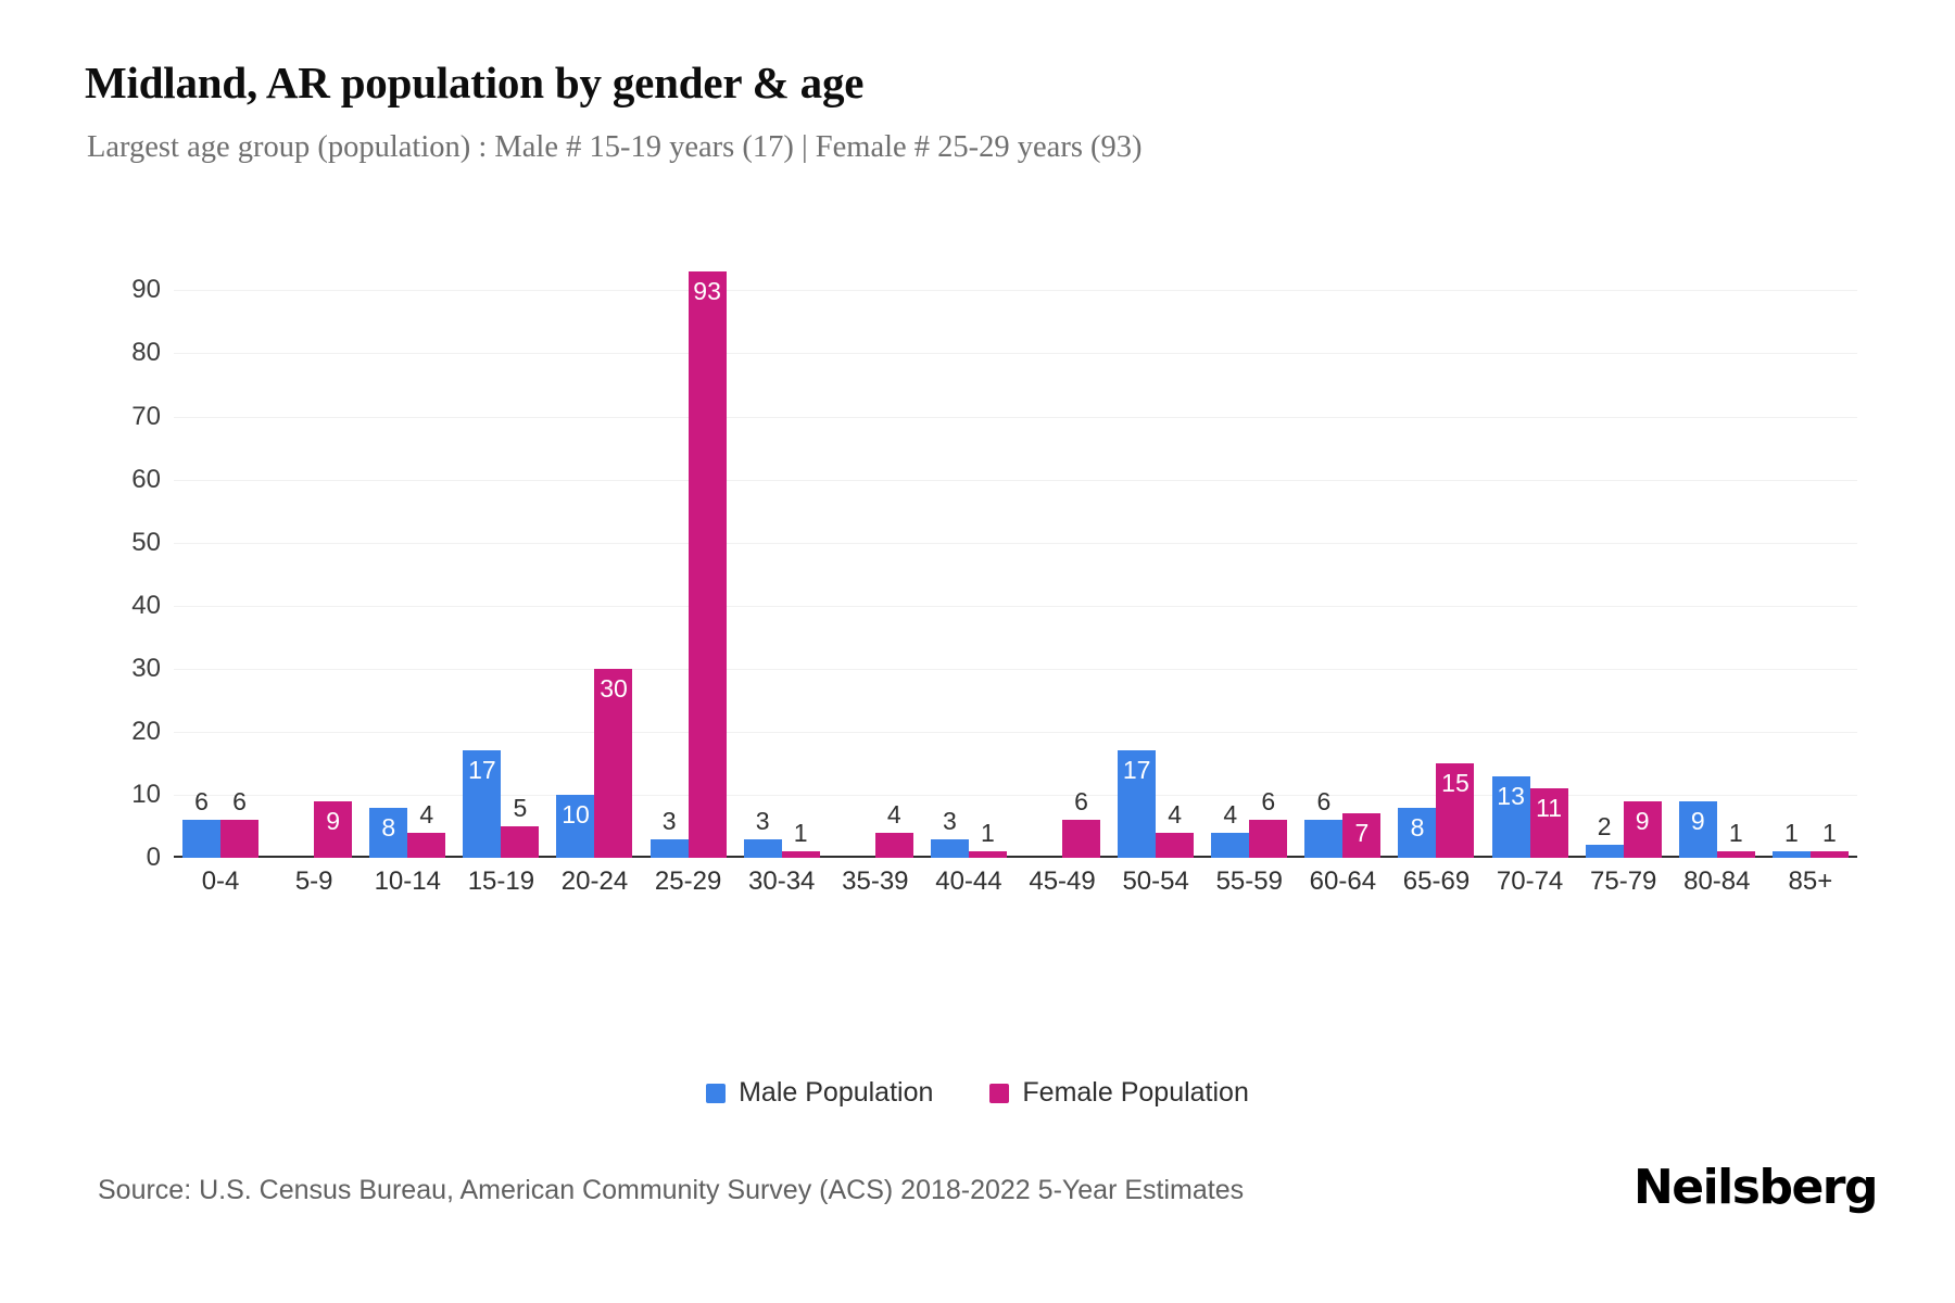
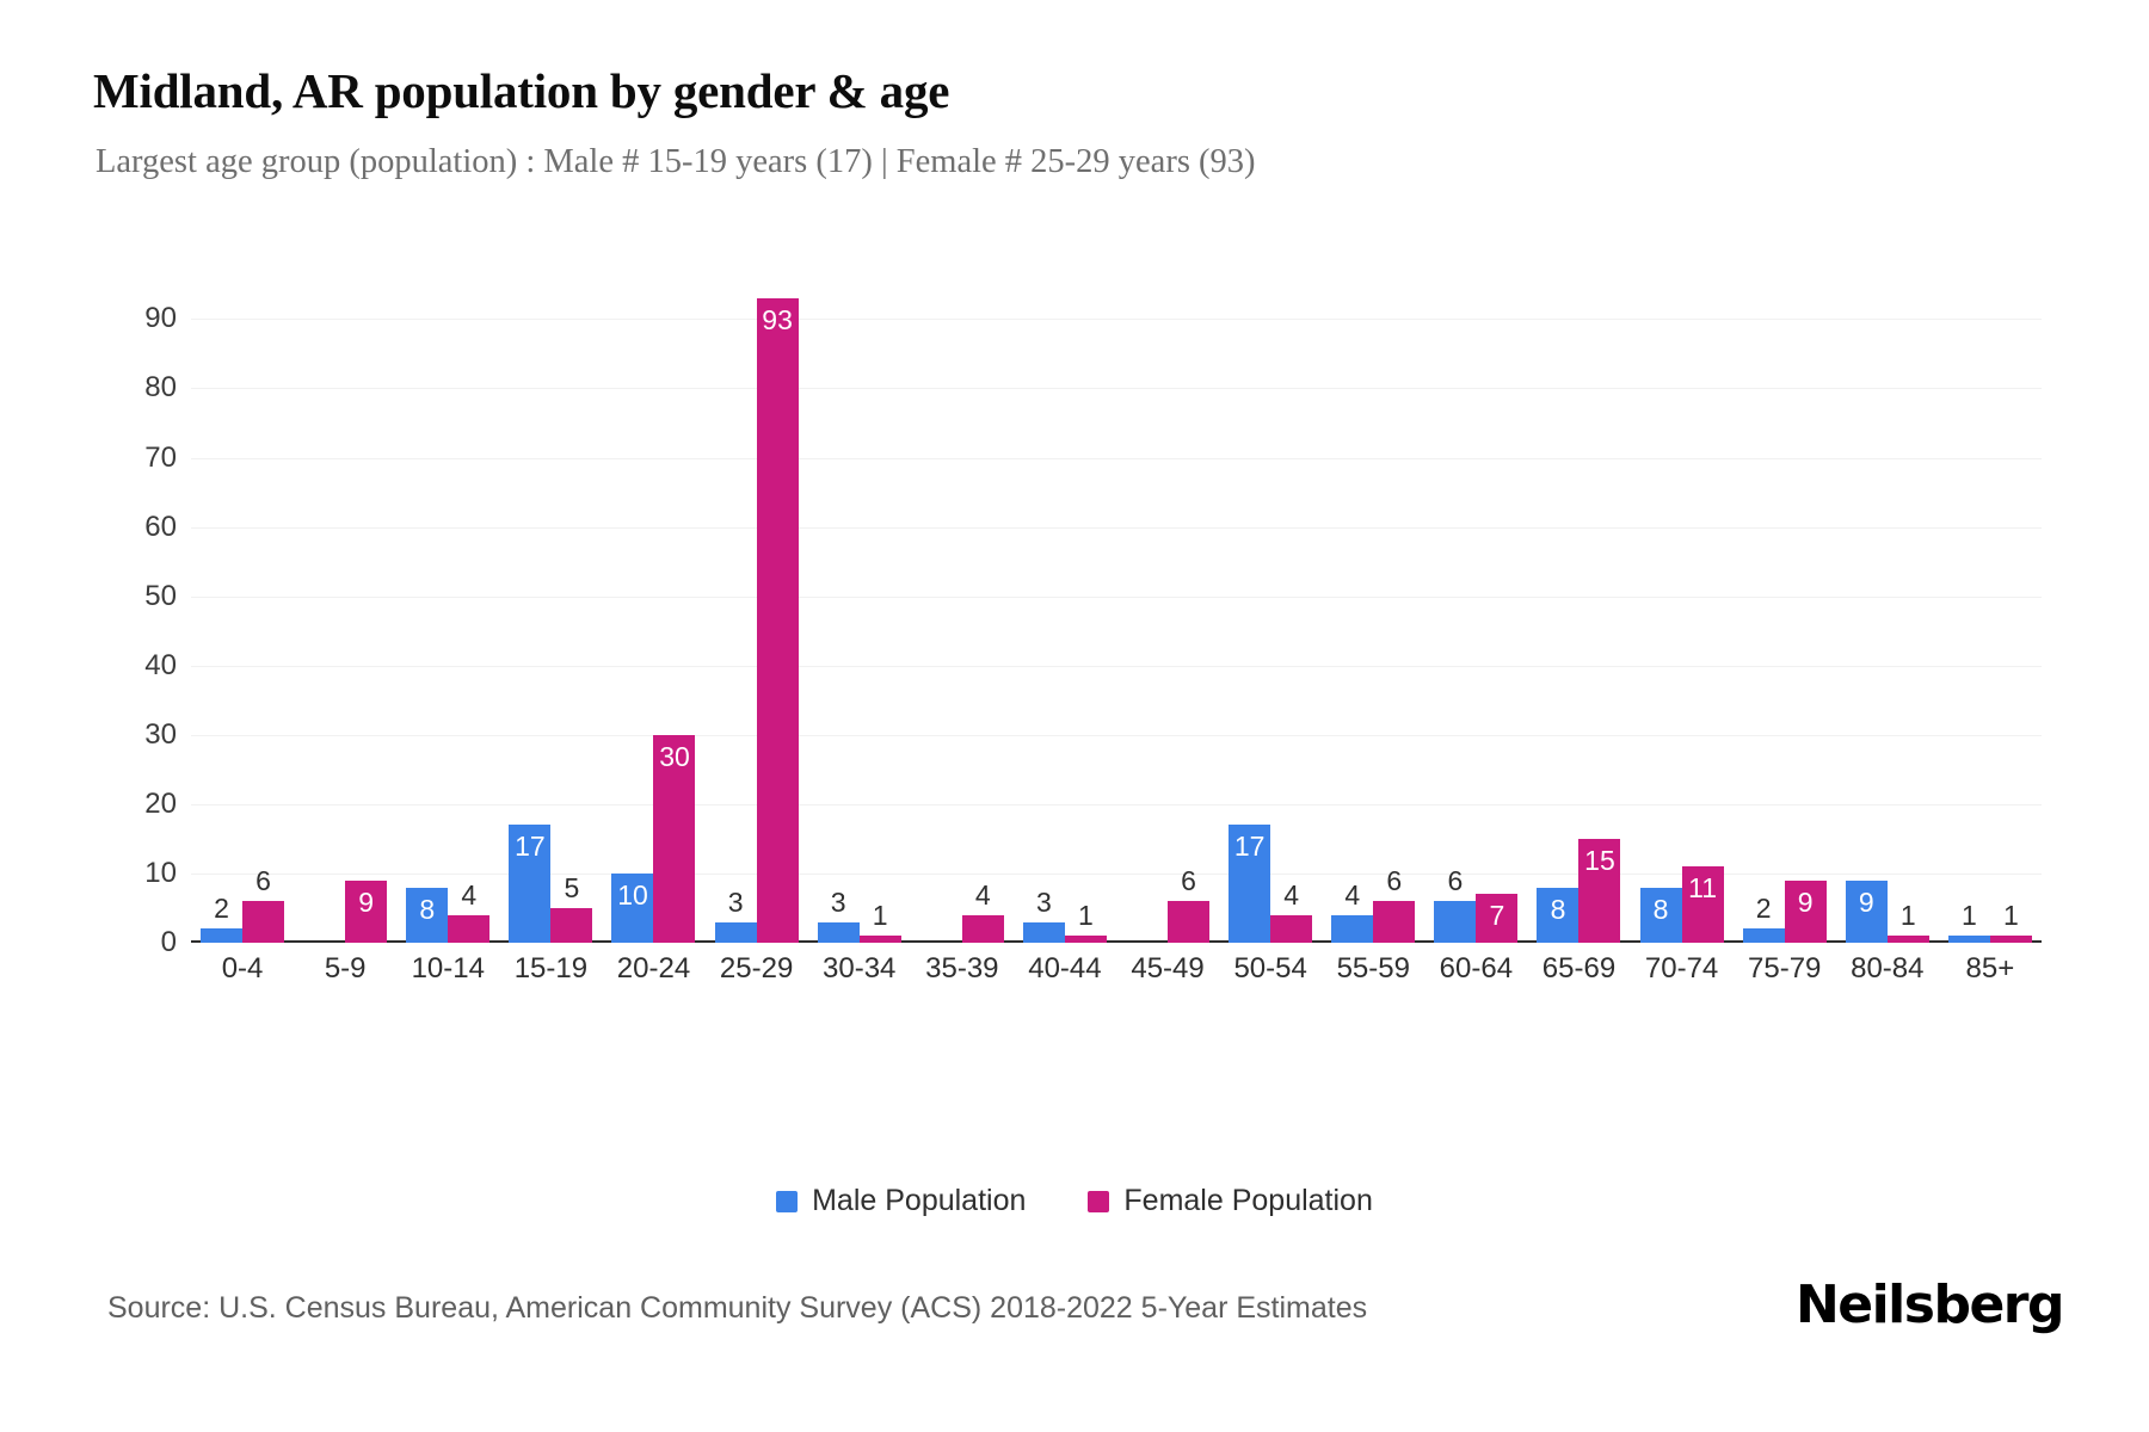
Male Population/0-4: 6 -> 2
Male Population/70-74: 13 -> 8
